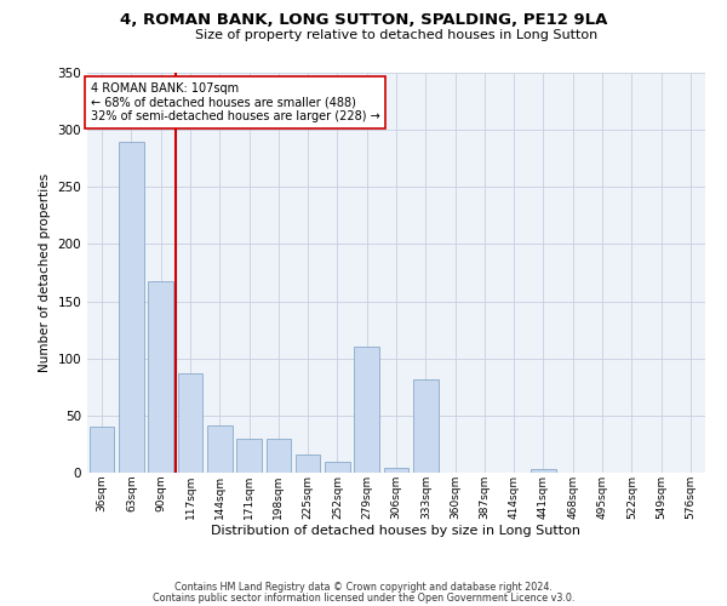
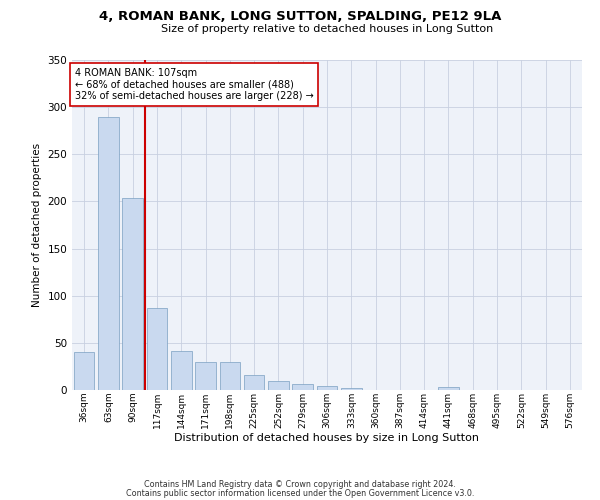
90sqm: 168 -> 204
279sqm: 110 -> 6
333sqm: 82 -> 2
